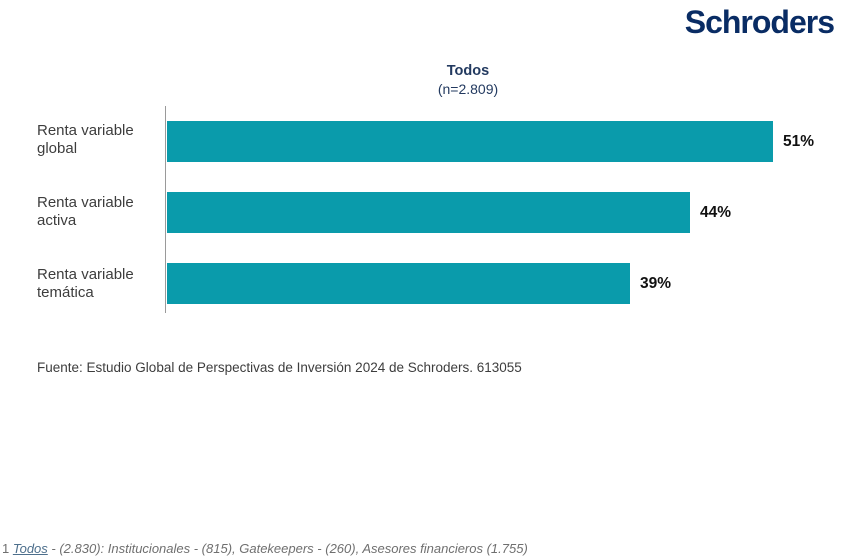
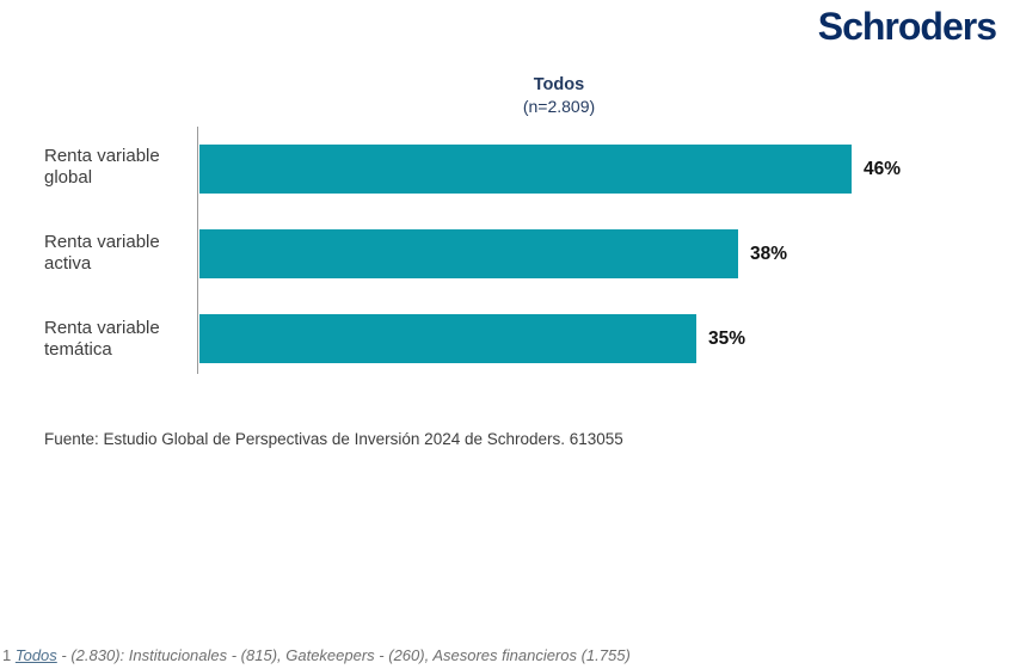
Renta variable global: 51% -> 46%
Renta variable activa: 44% -> 38%
Renta variable temática: 39% -> 35%
